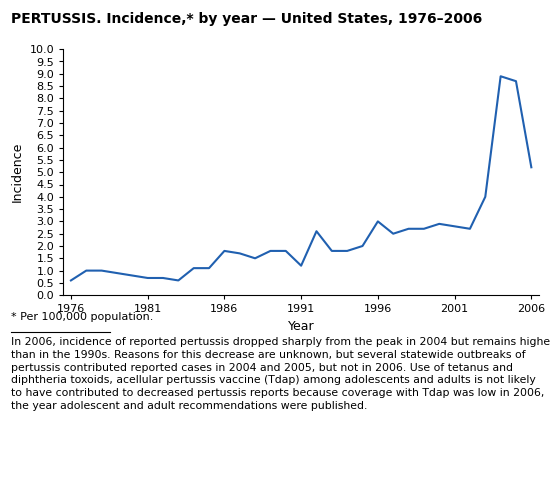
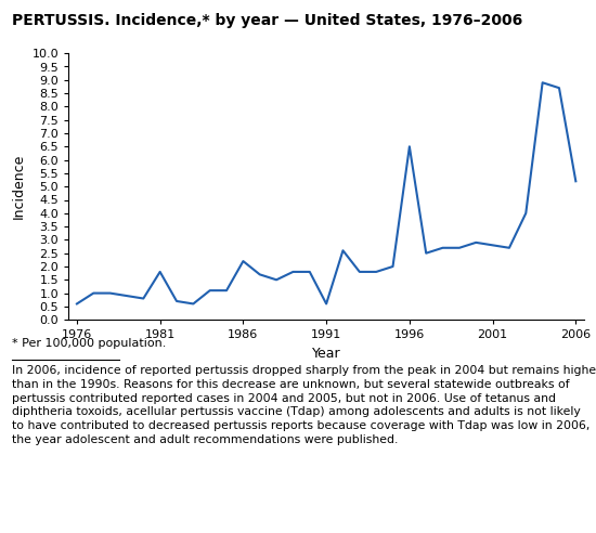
1981: 0.7 -> 1.8
1986: 1.8 -> 2.2
1991: 1.2 -> 0.6
1996: 3.0 -> 6.5
